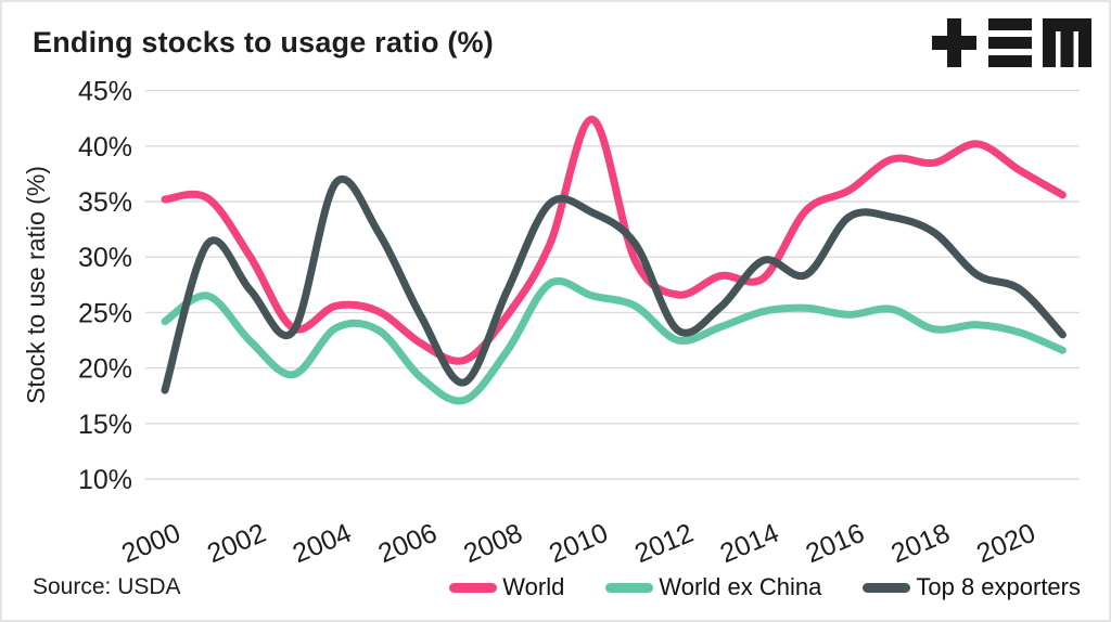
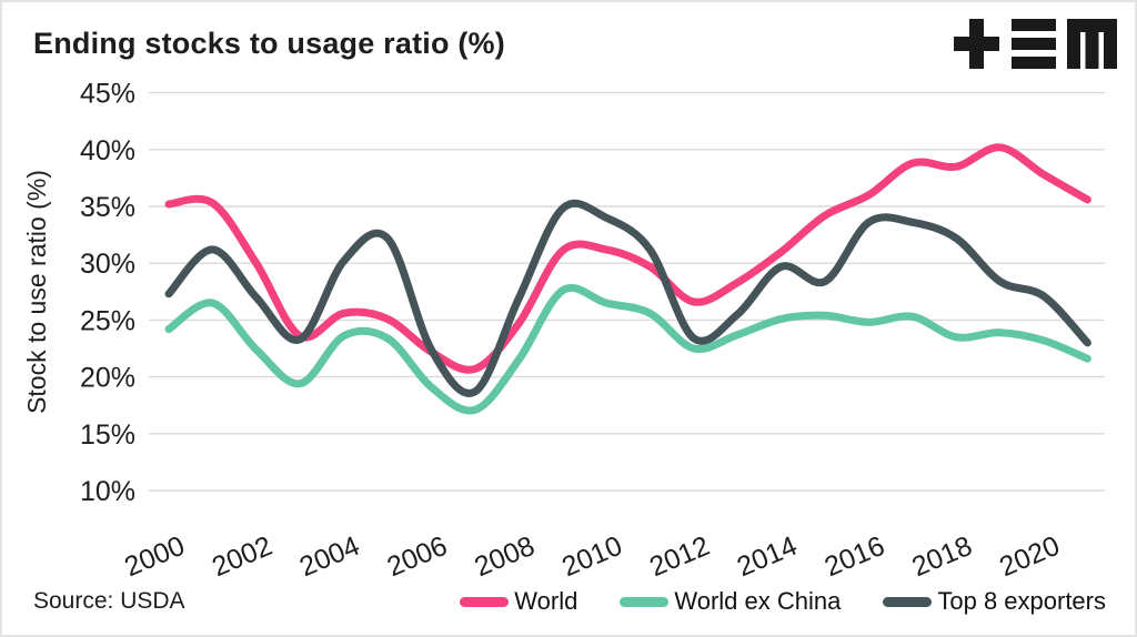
Top 8 exporters/2000: 18.0% -> 27.3%
Top 8 exporters/2004: 36.7% -> 30.2%
Top 8 exporters/2006: 24.6% -> 22.4%
World/2010: 42.4% -> 31.2%
World/2014: 28.1% -> 31.0%
